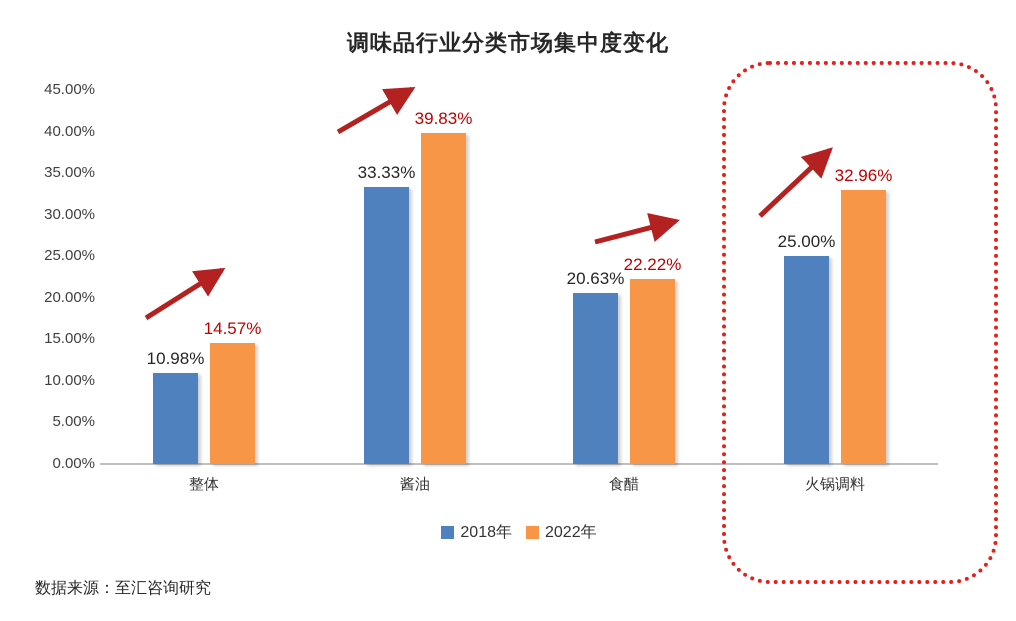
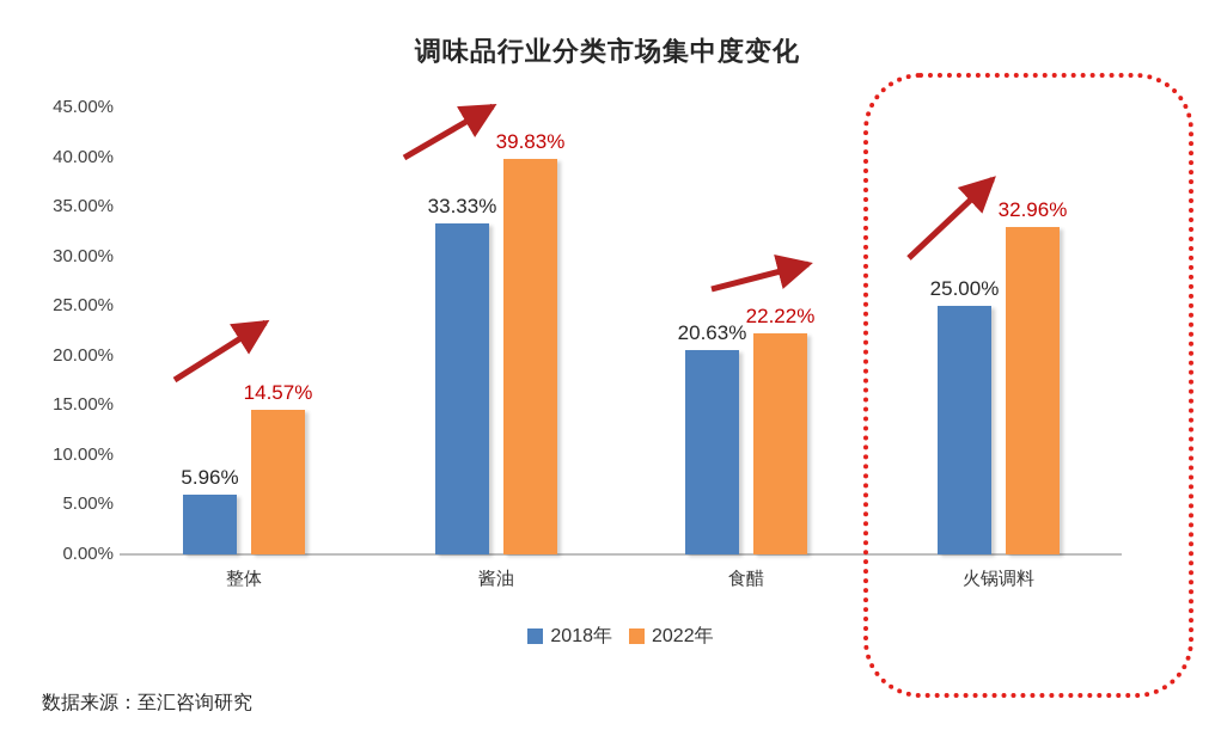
2018年/整体: 10.98% -> 5.96%
